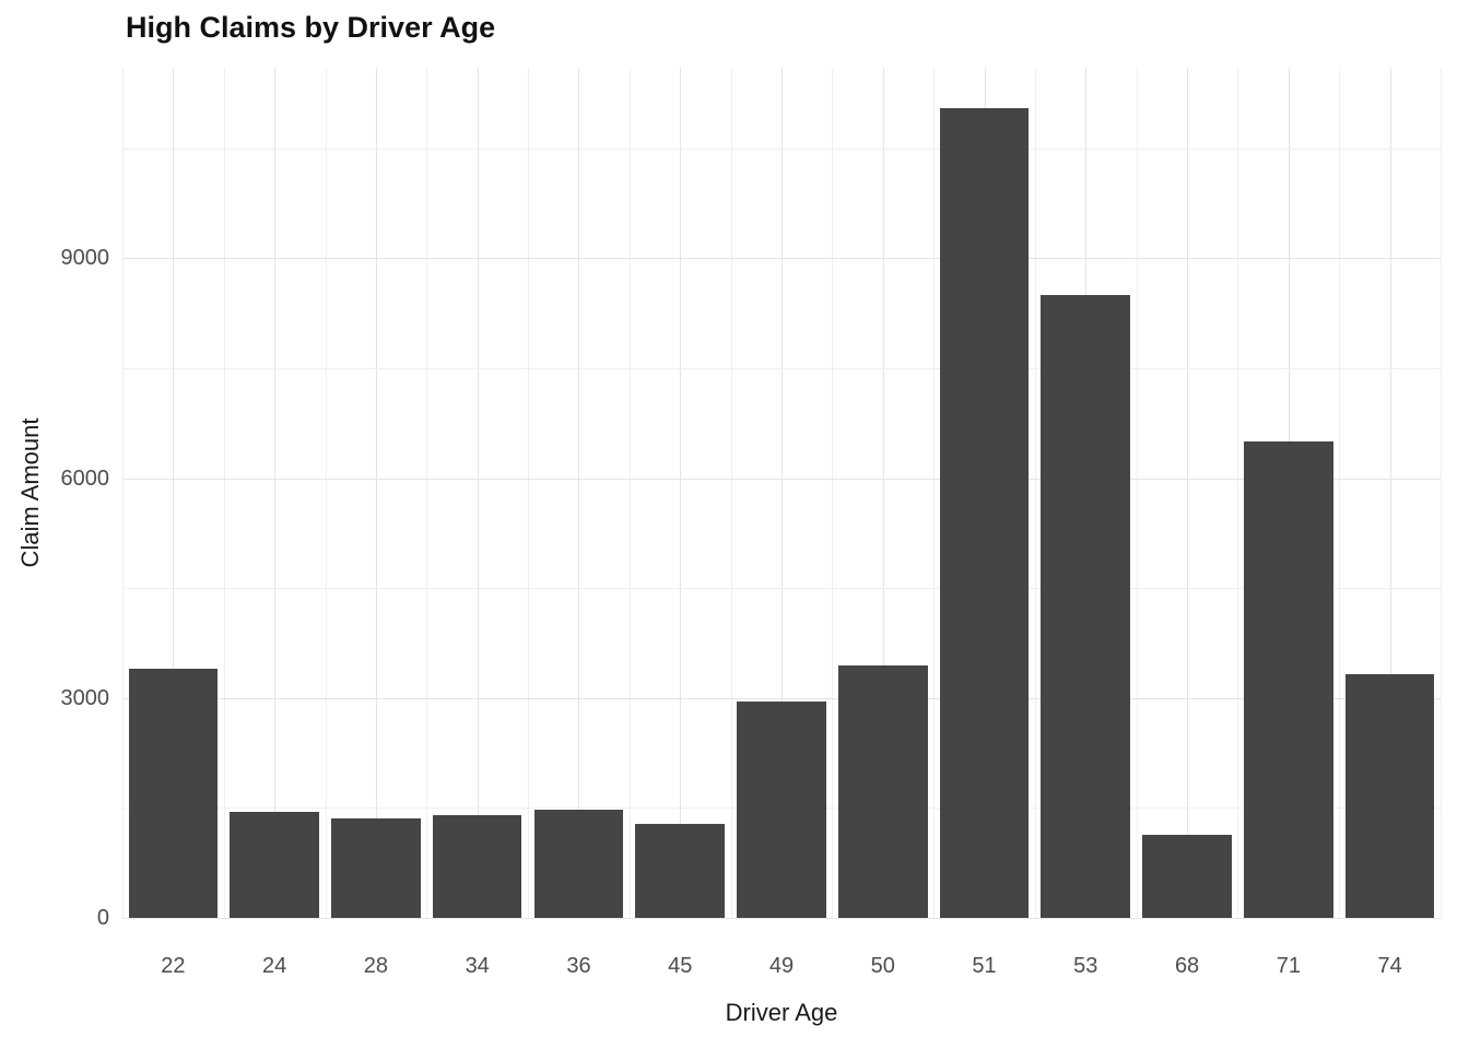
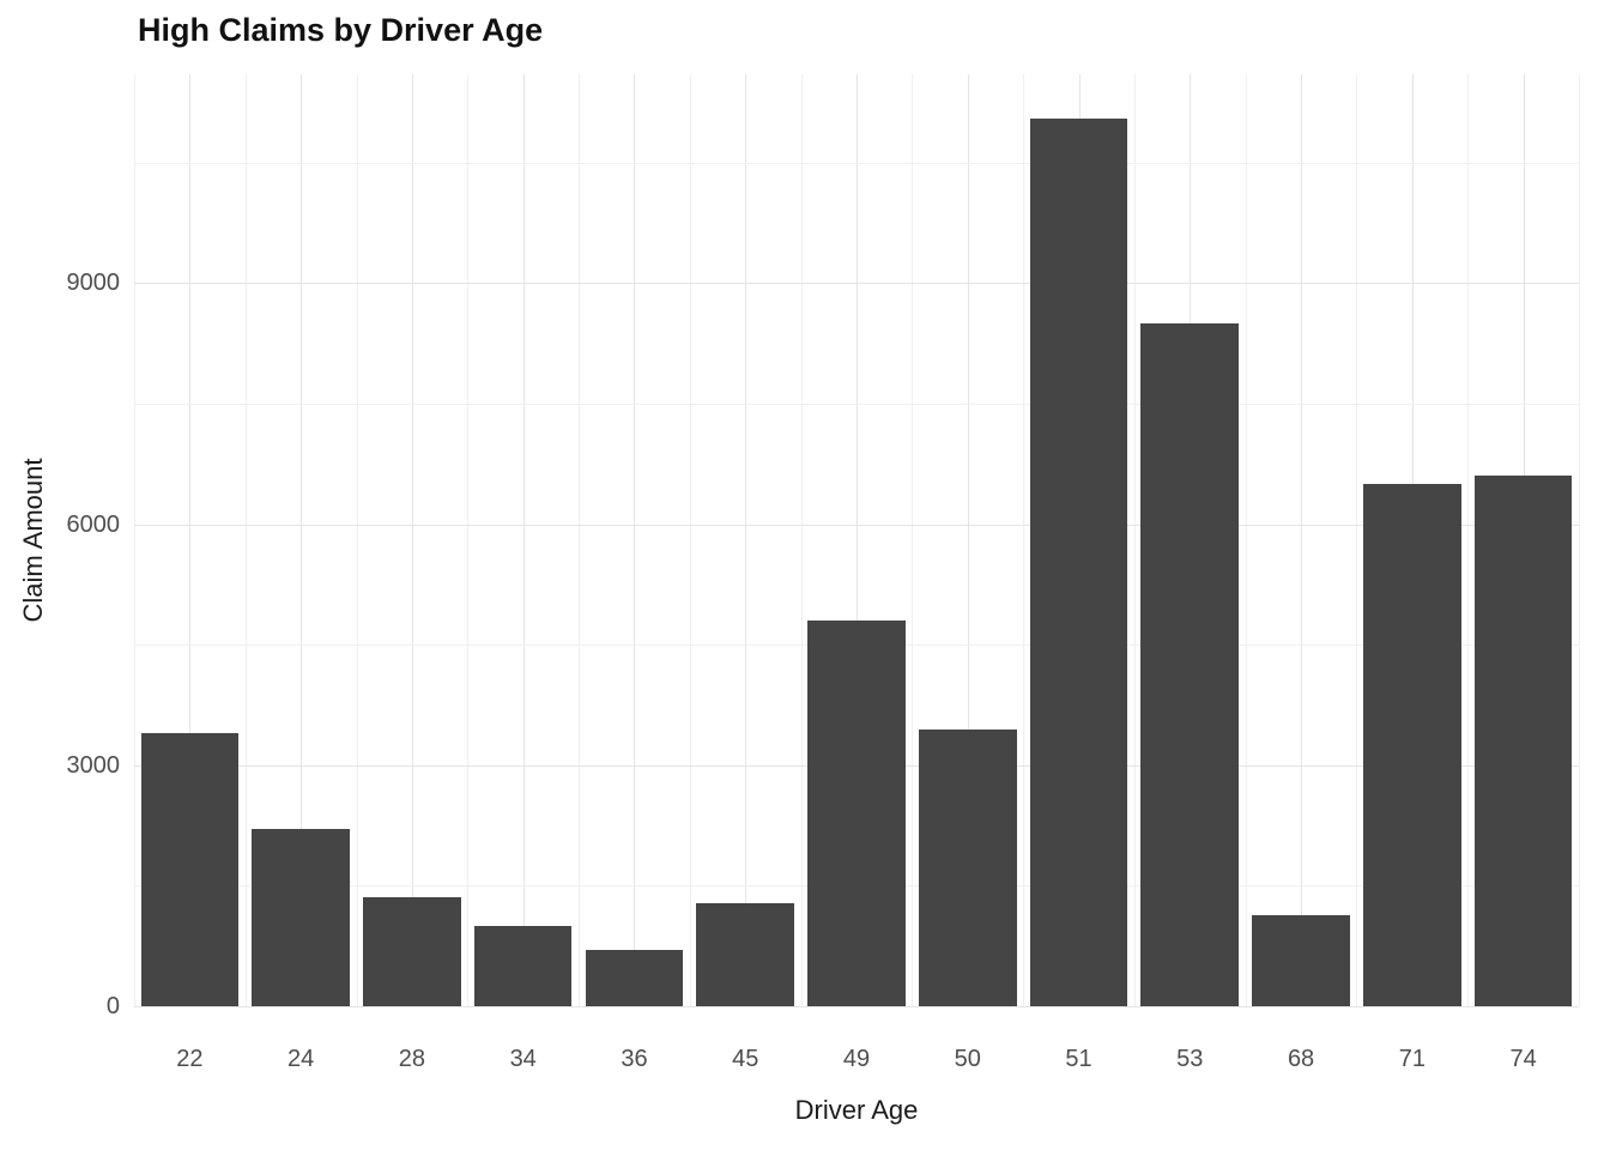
24: 1400 -> 2200
34: 1400 -> 1000
36: 1500 -> 700
49: 3000 -> 4800
74: 3300 -> 6600
